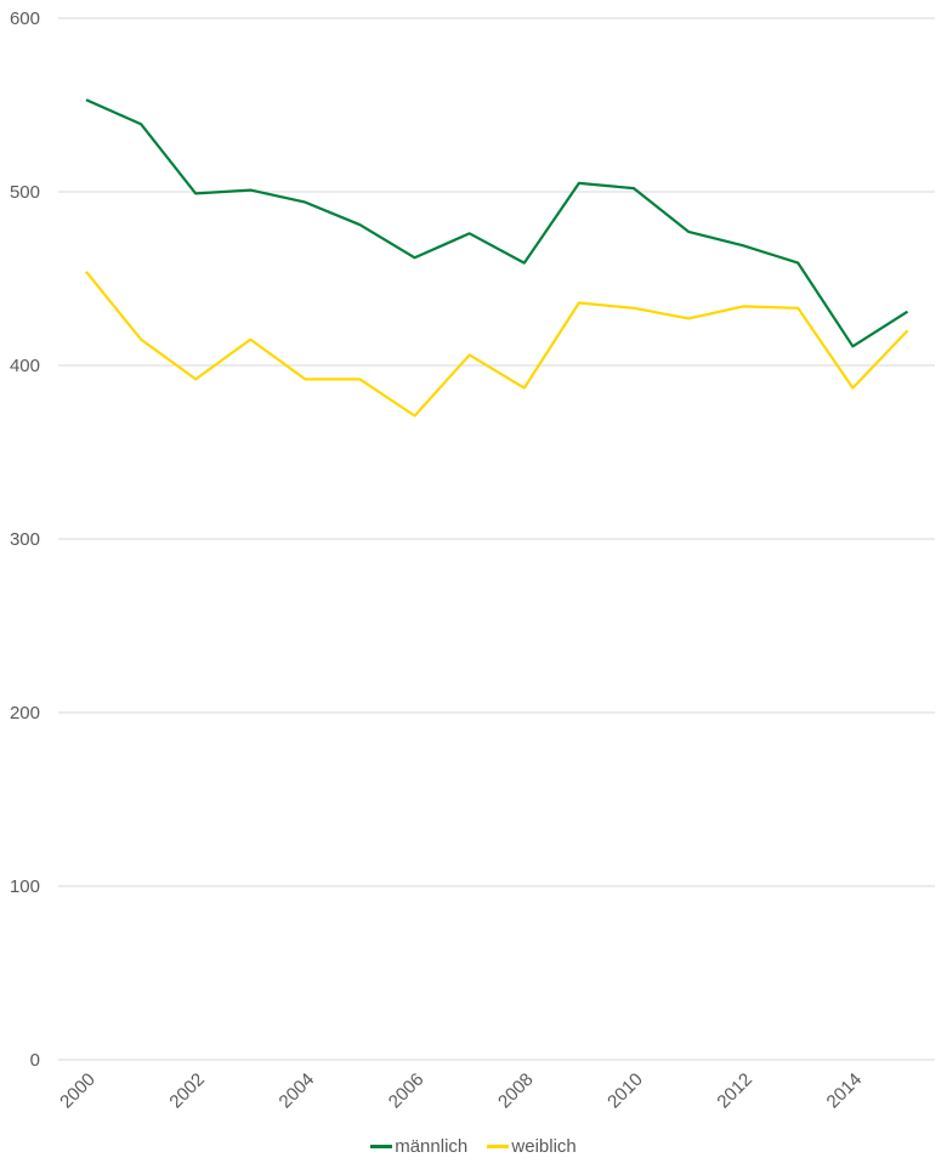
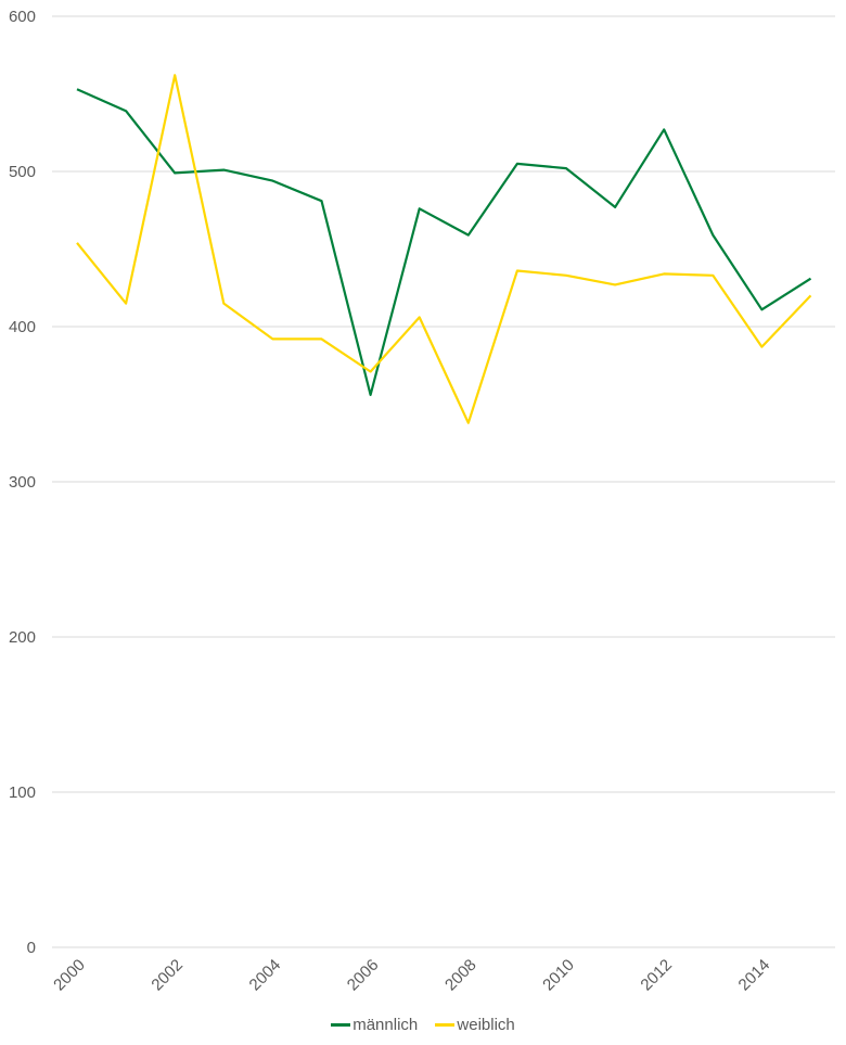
weiblich/2002: 392 -> 562
männlich/2006: 462 -> 356
weiblich/2008: 387 -> 338
männlich/2012: 469 -> 527
